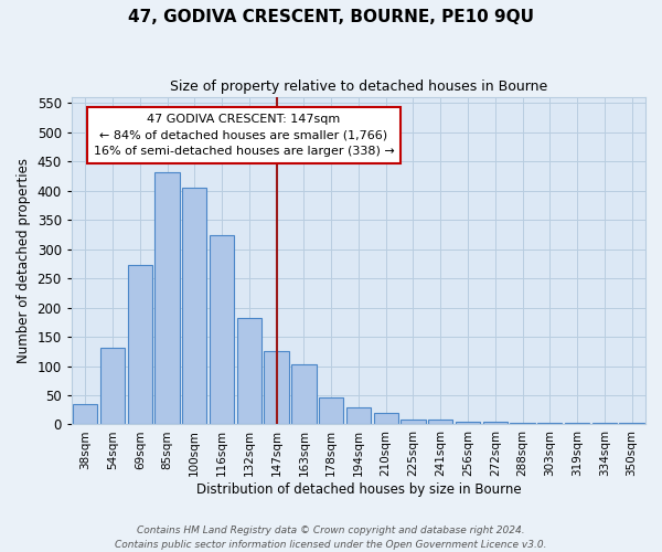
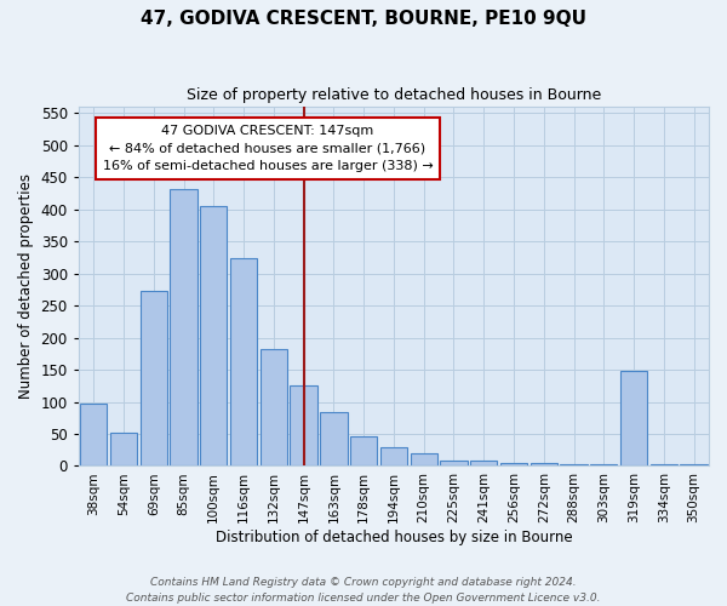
38sqm: 35 -> 98
54sqm: 132 -> 52
163sqm: 103 -> 84
319sqm: 2 -> 148
